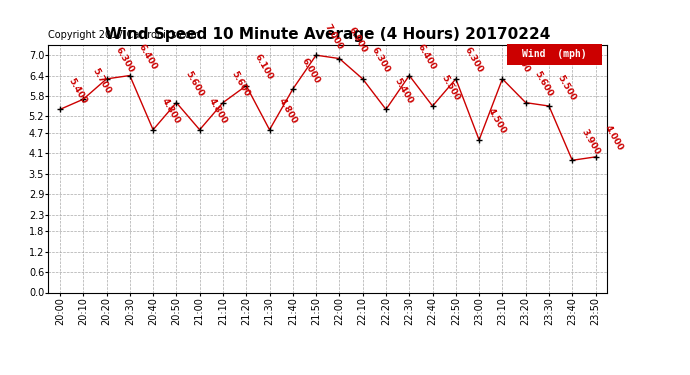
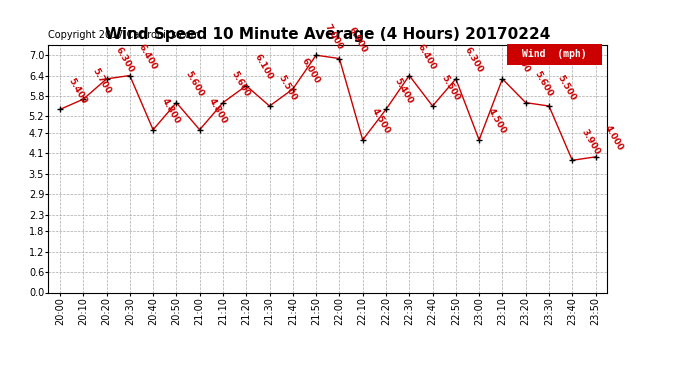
21:30: 4.800 -> 5.500
22:10: 6.300 -> 4.500
